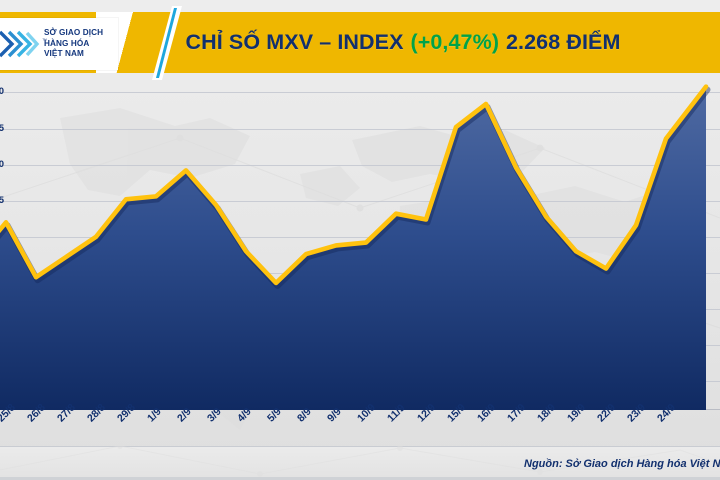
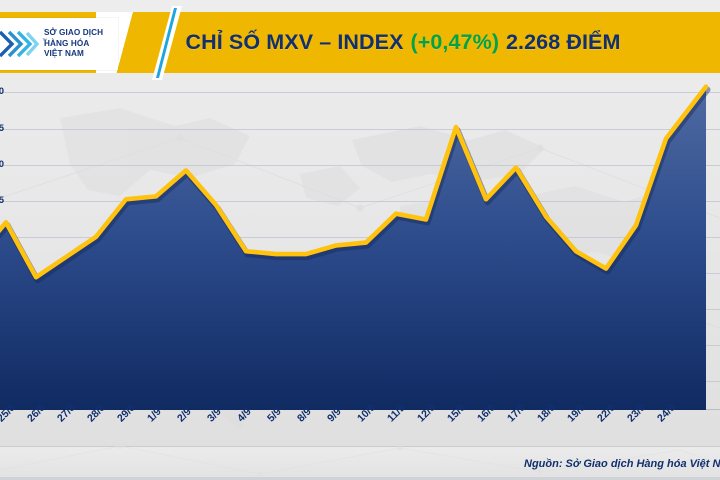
5/9: 2168 -> 2188
16/9: 2292 -> 2226
